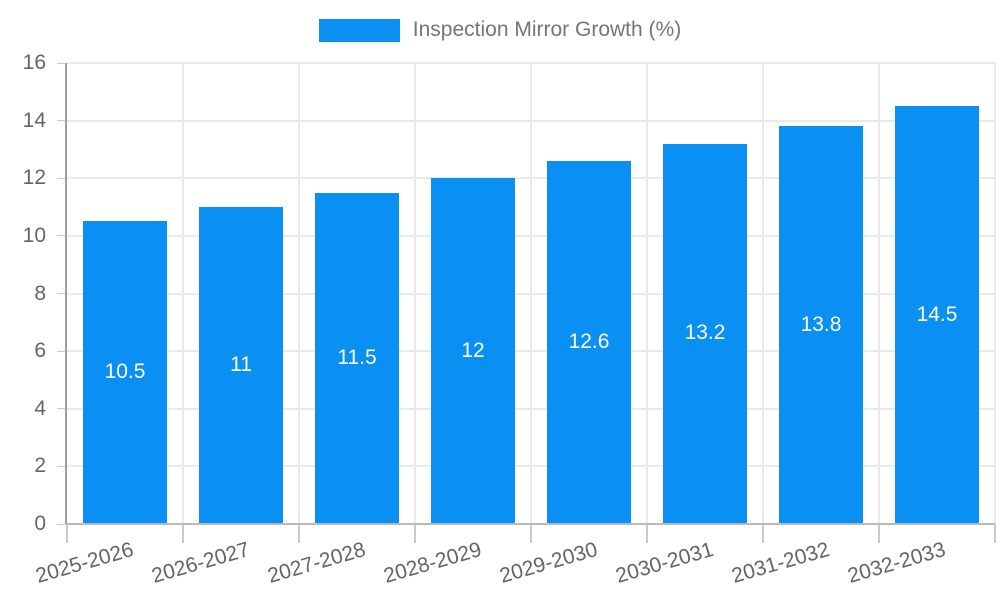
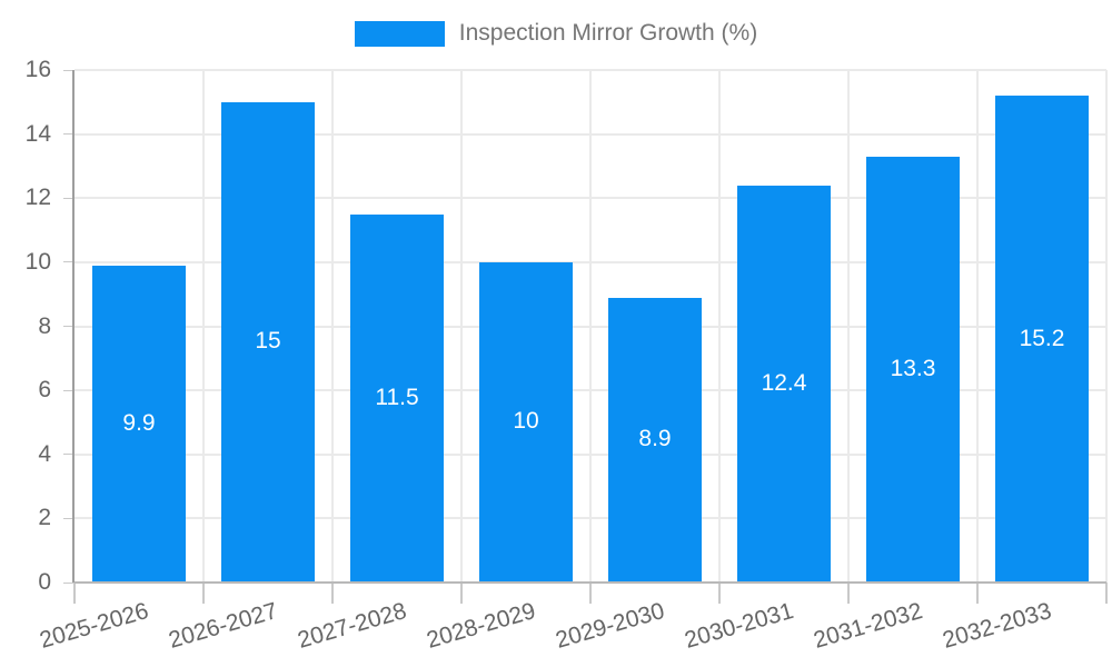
2025-2026: 10.5 -> 9.9
2026-2027: 11 -> 15
2028-2029: 12 -> 10
2029-2030: 12.6 -> 8.9
2030-2031: 13.2 -> 12.4
2031-2032: 13.8 -> 13.3
2032-2033: 14.5 -> 15.2
